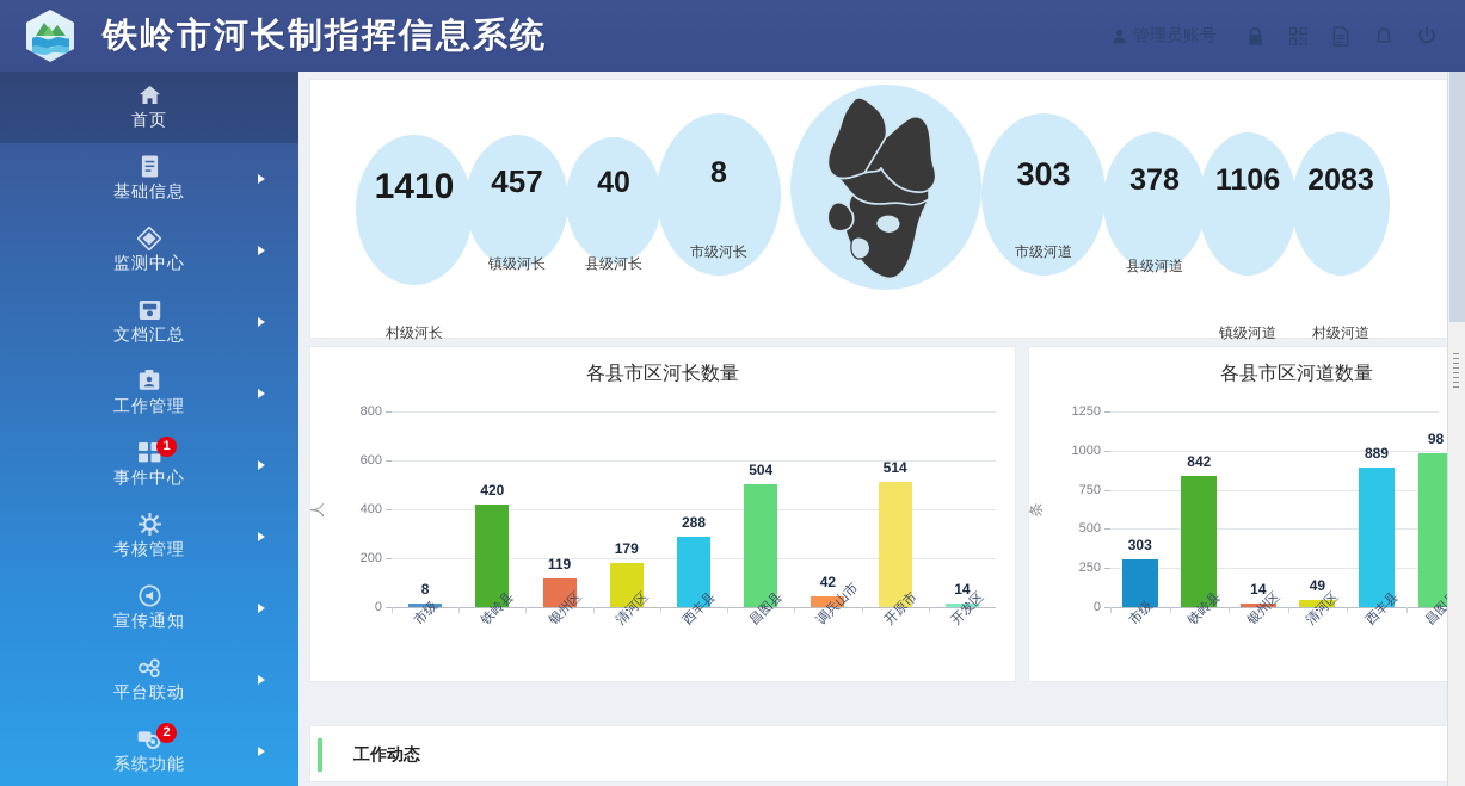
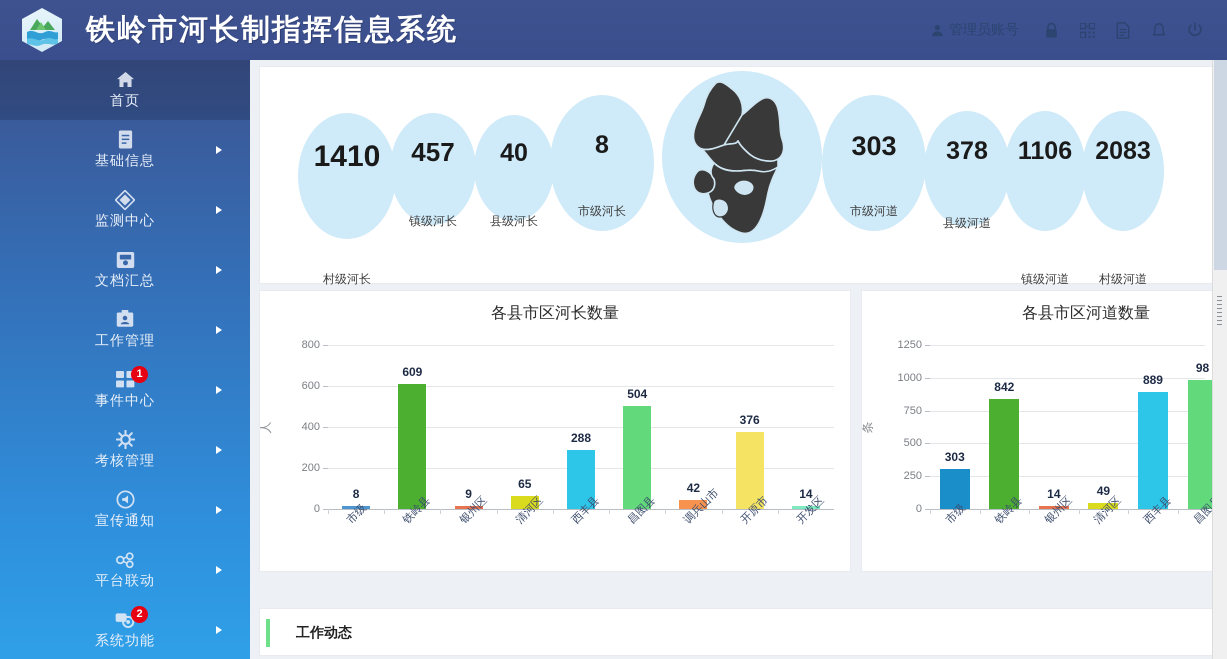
各县市区河长数量/铁岭县: 420 -> 609
各县市区河长数量/银州区: 119 -> 9
各县市区河长数量/清河区: 179 -> 65
各县市区河长数量/开原市: 514 -> 376
